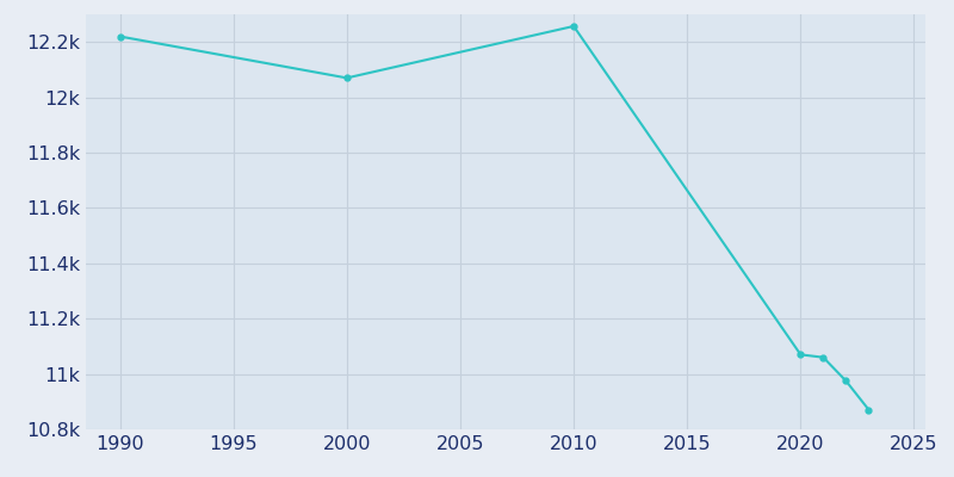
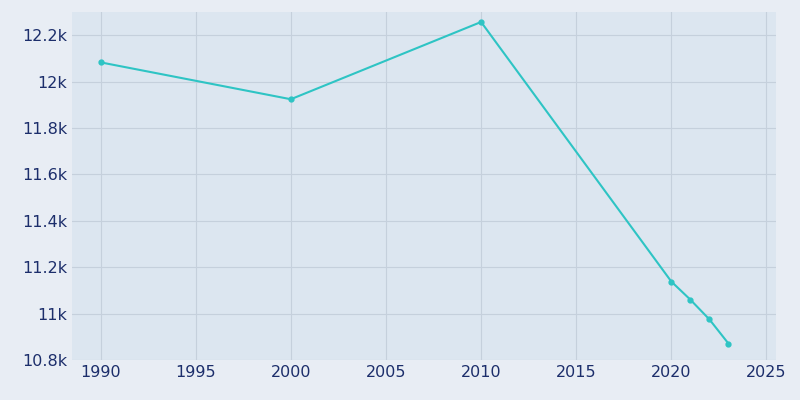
1990: 12.220k -> 12.083k
2000: 12.070k -> 11.924k
2020: 11.070k -> 11.138k
